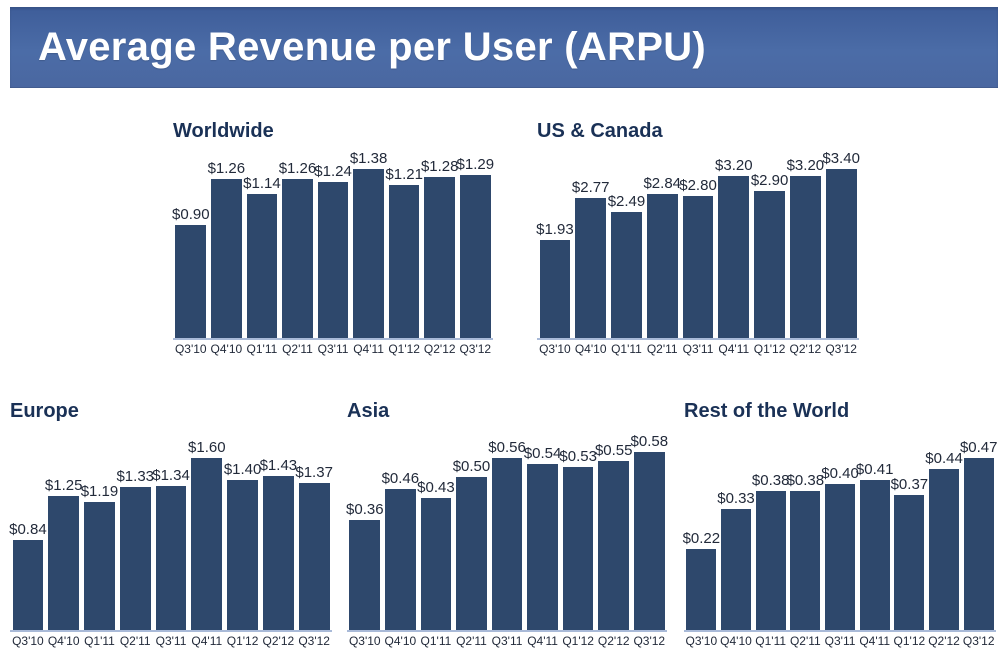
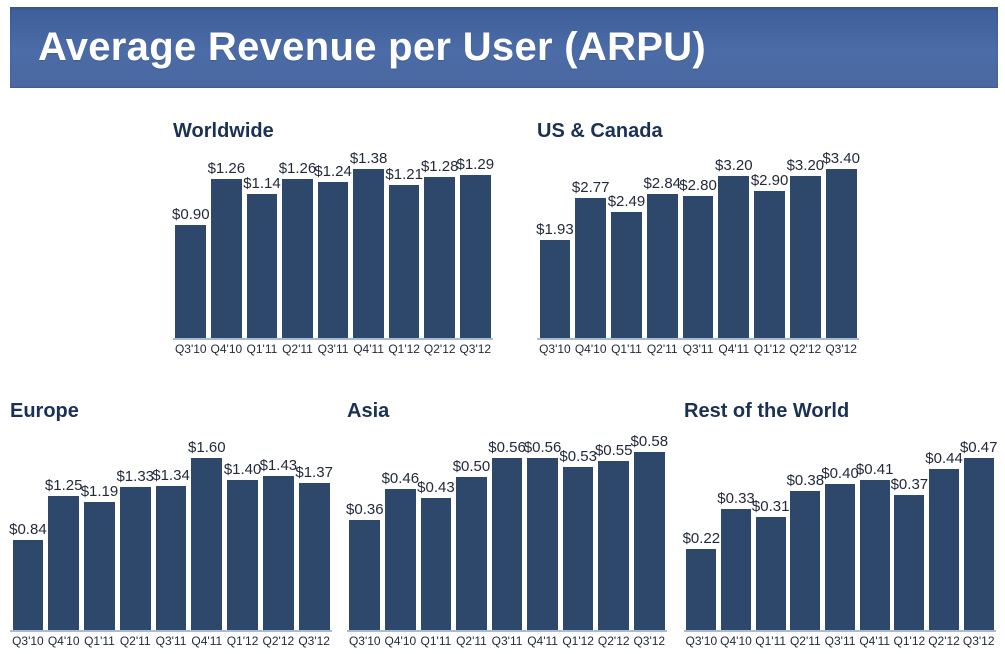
Asia/Q4'11: $0.54 -> $0.56
Rest of the World/Q1'11: $0.38 -> $0.31
